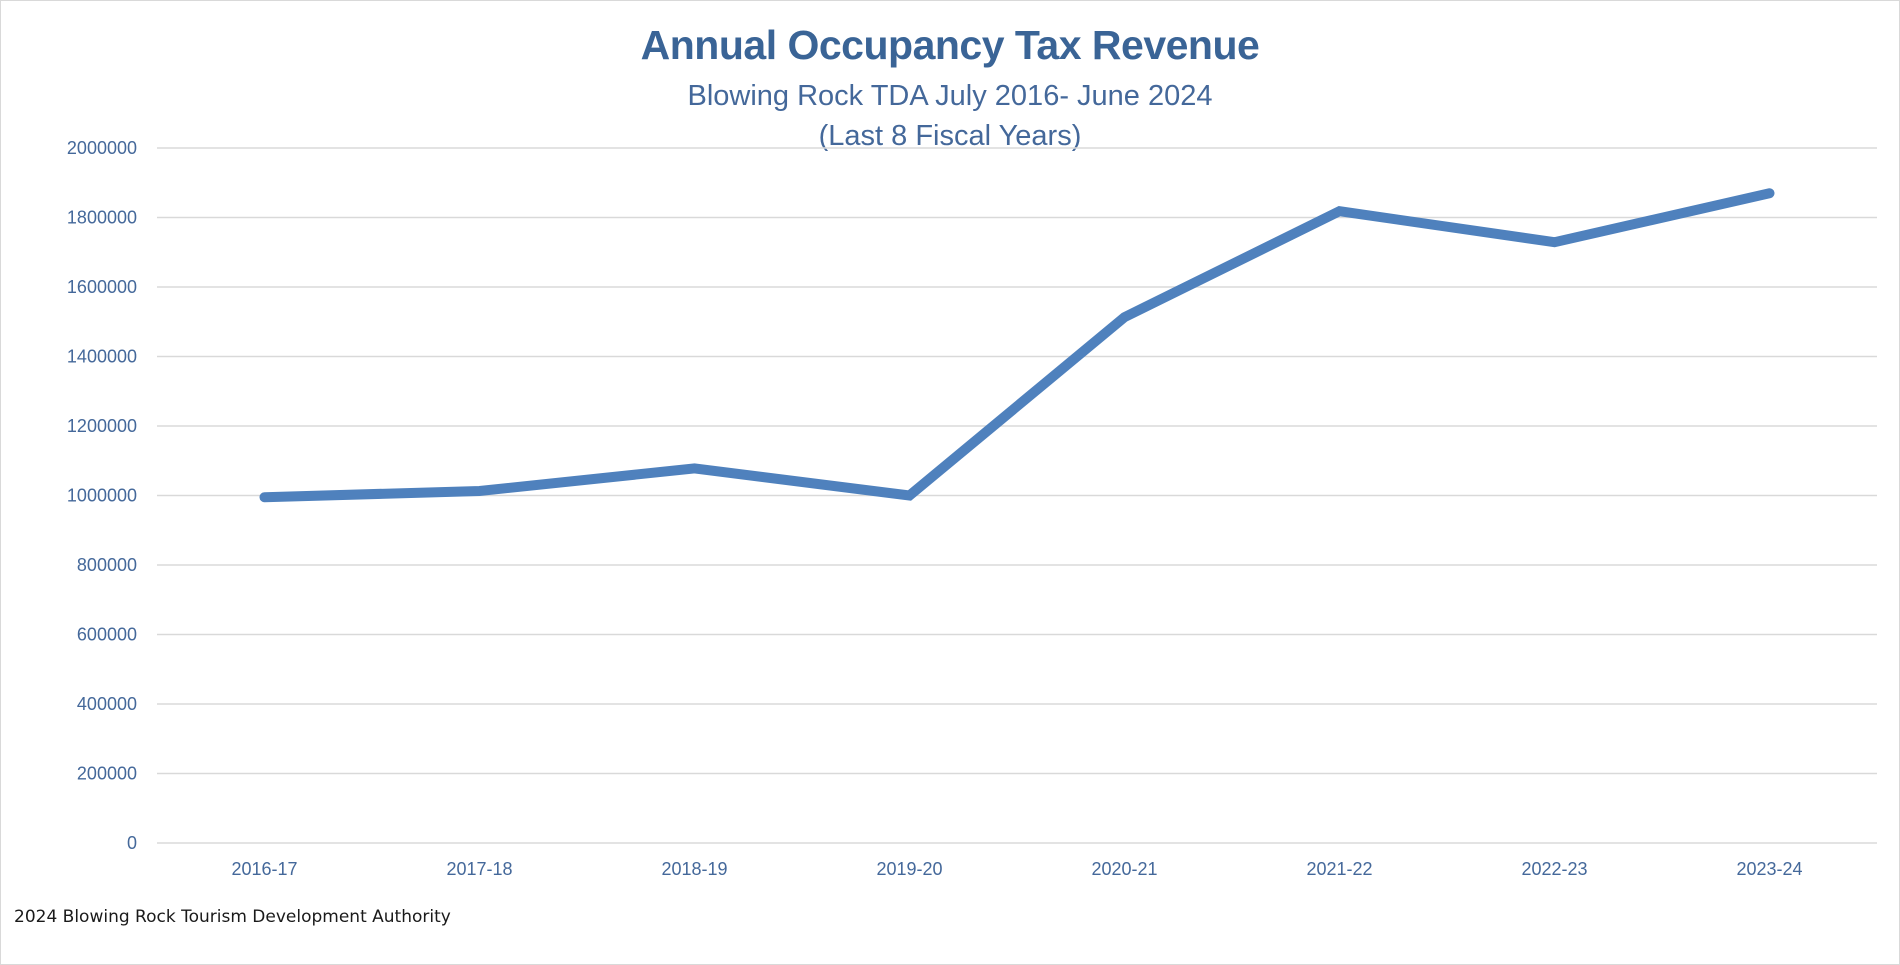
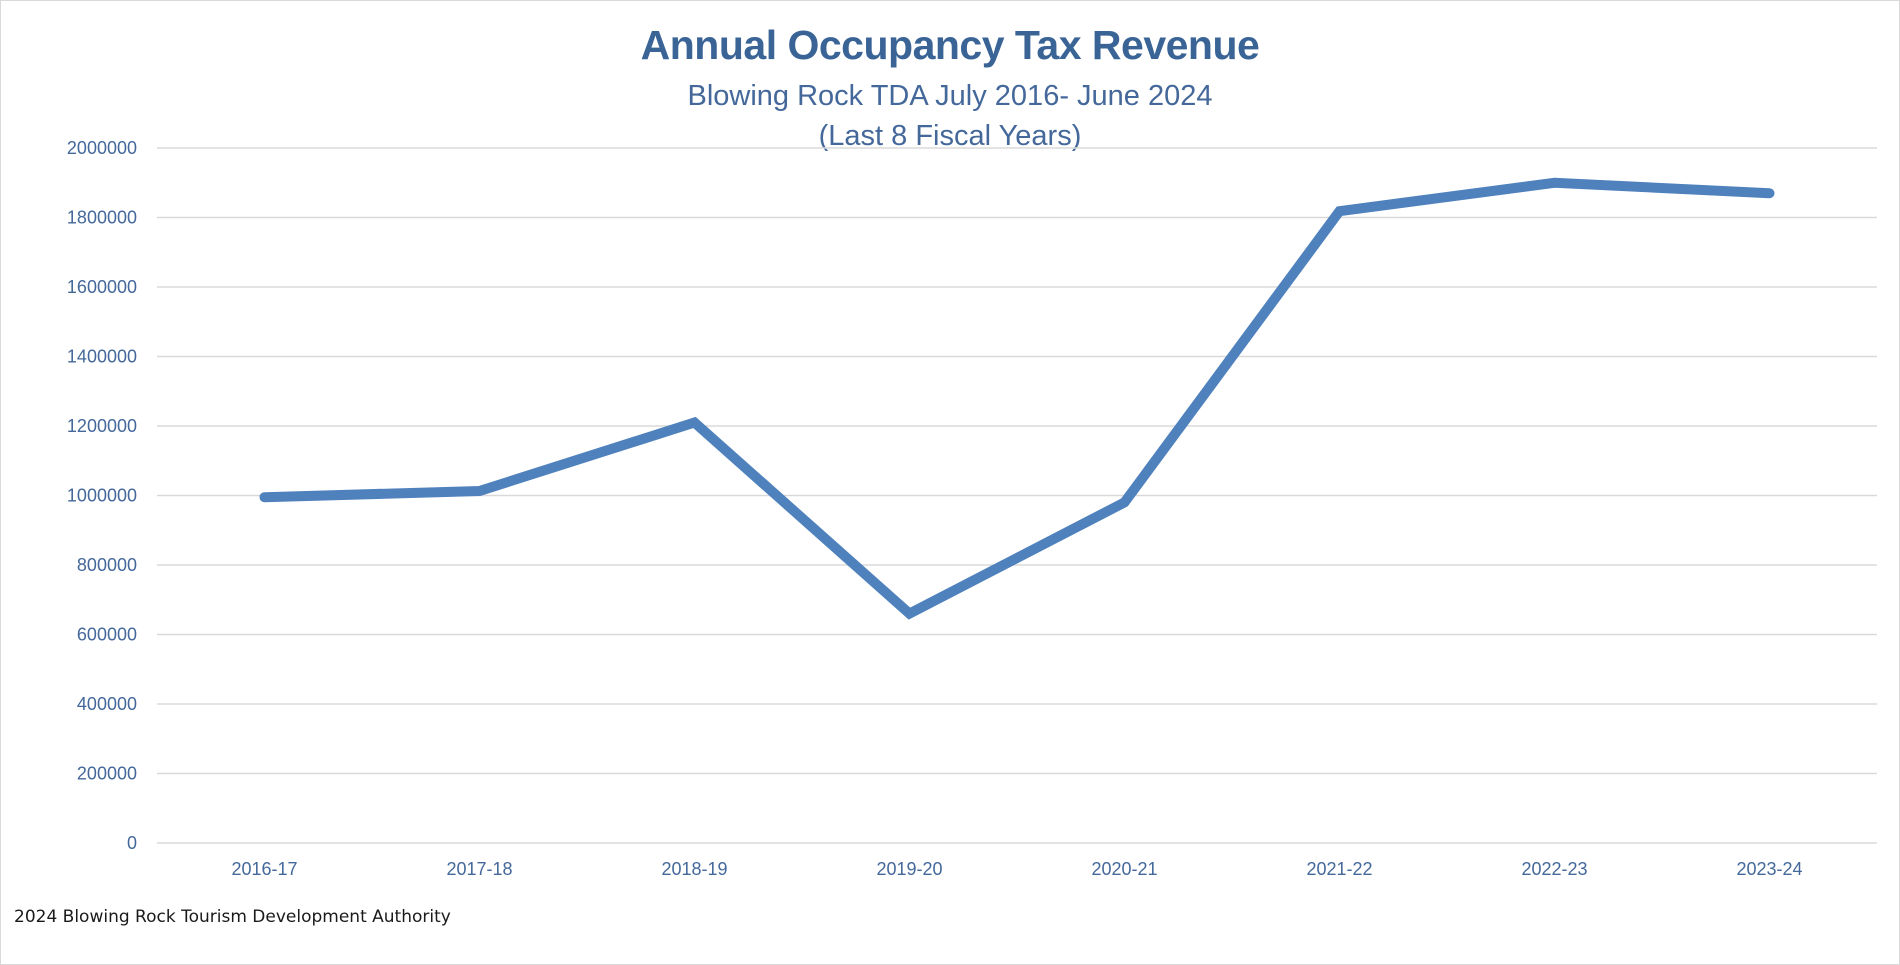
2018-19: 1080000 -> 1210000
2019-20: 1000000 -> 660000
2020-21: 1510000 -> 980000
2022-23: 1730000 -> 1900000
